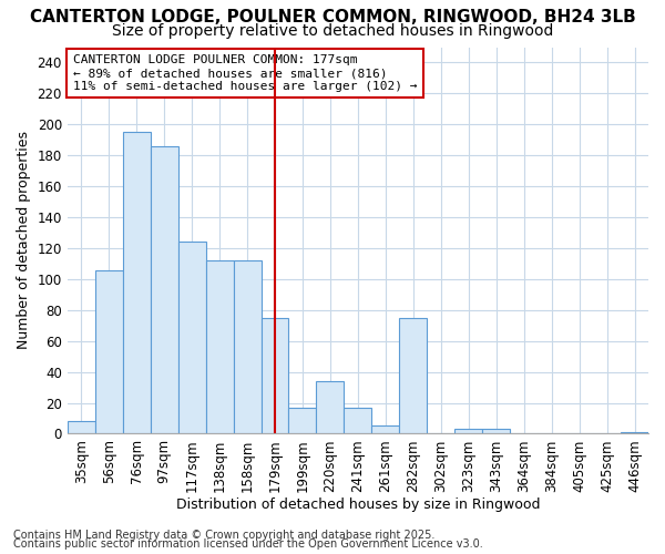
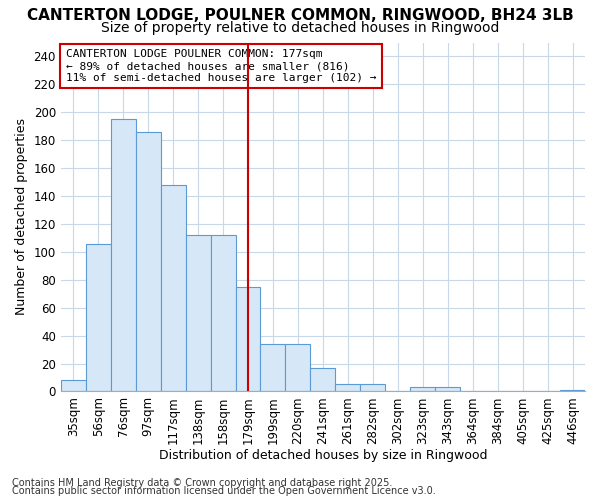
117sqm: 124 -> 148
199sqm: 17 -> 34
282sqm: 75 -> 5
